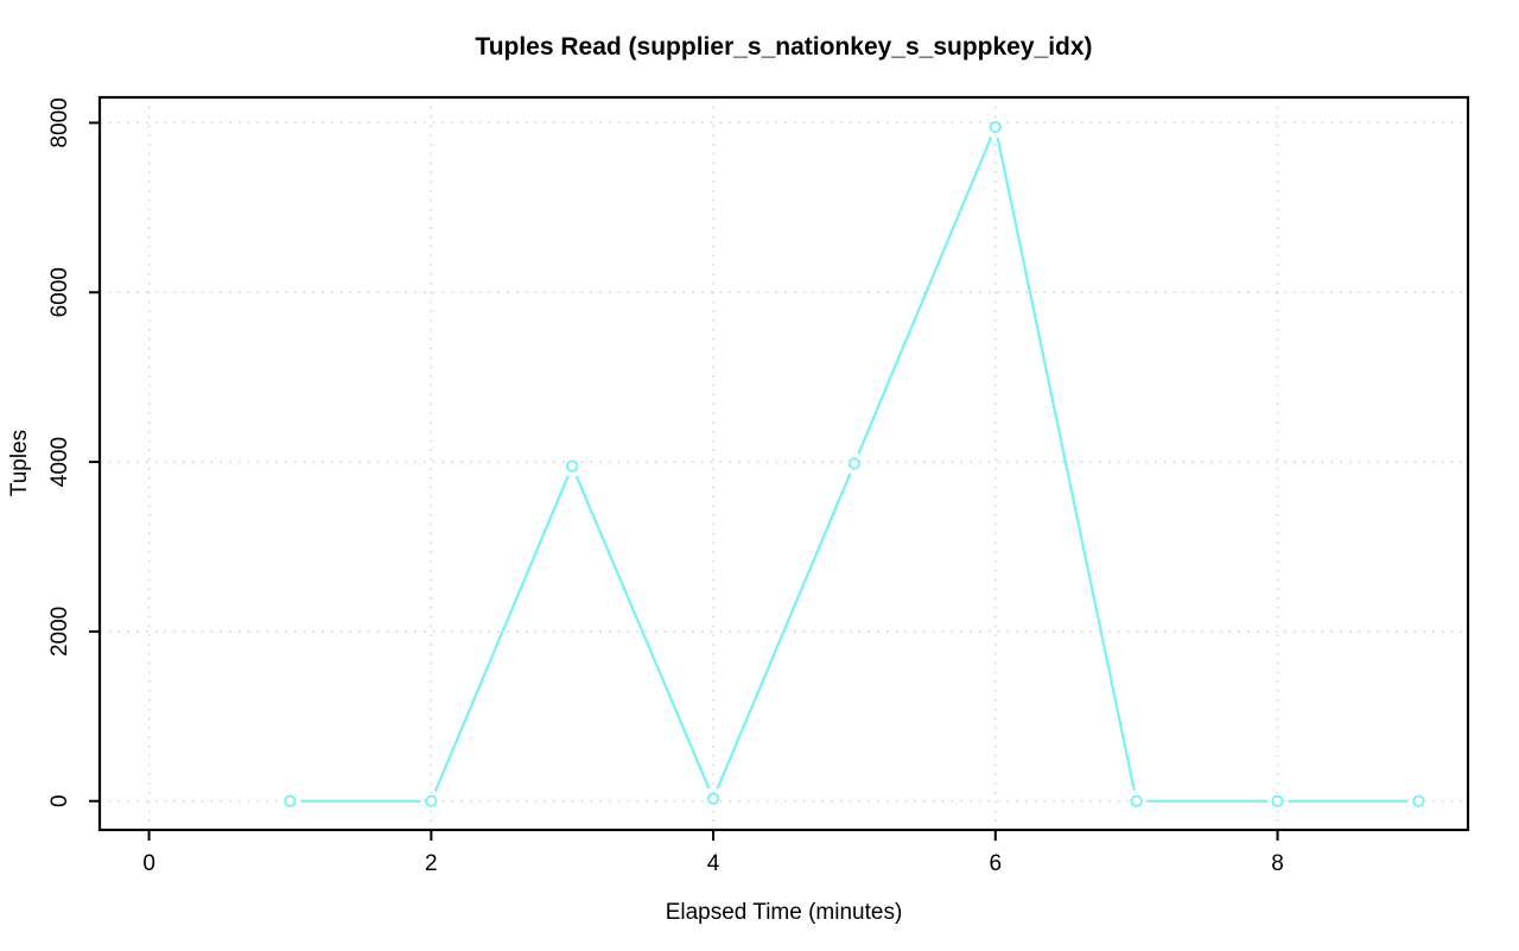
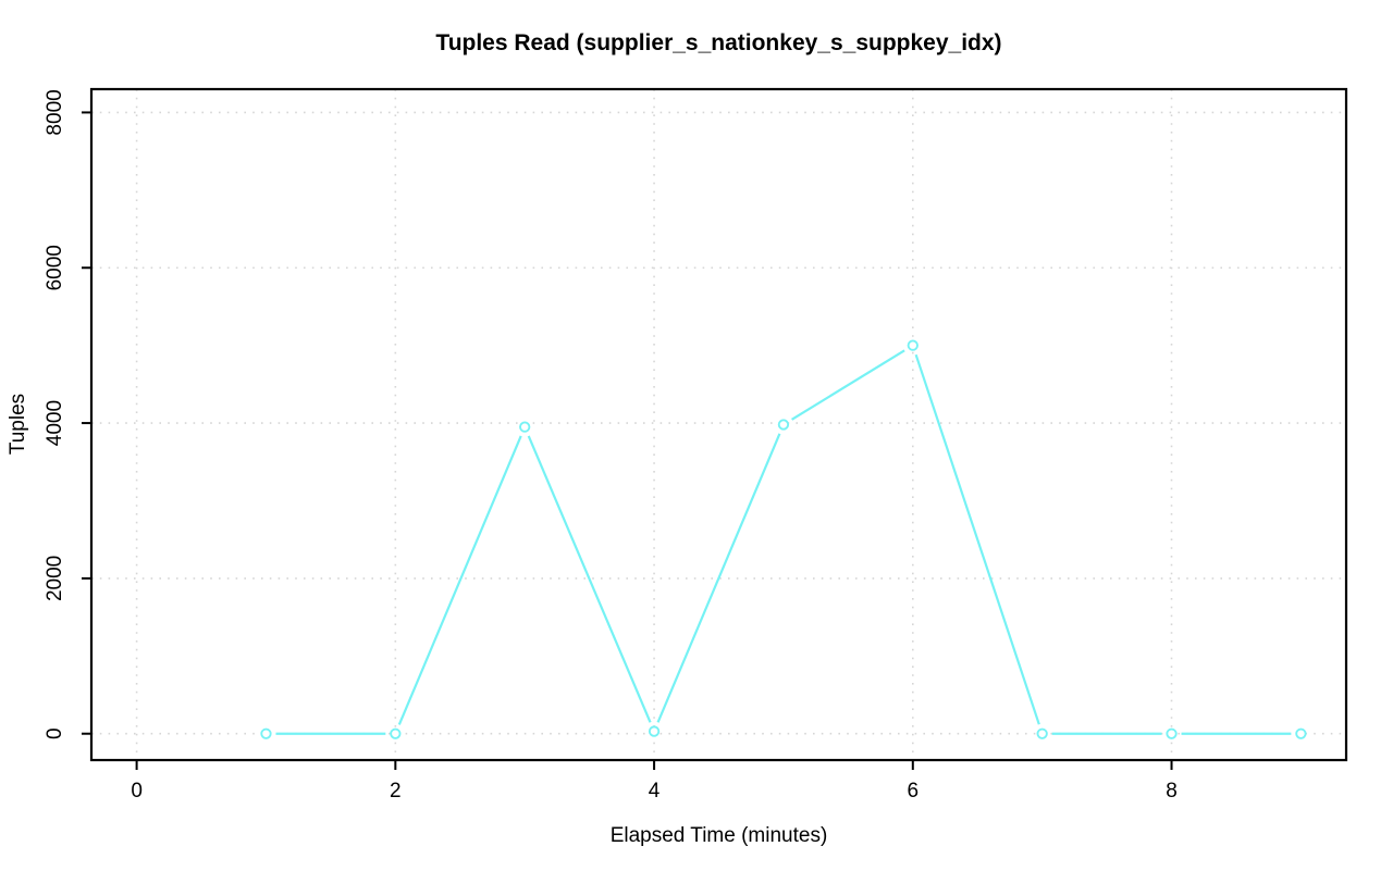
6: 8000 -> 5000
